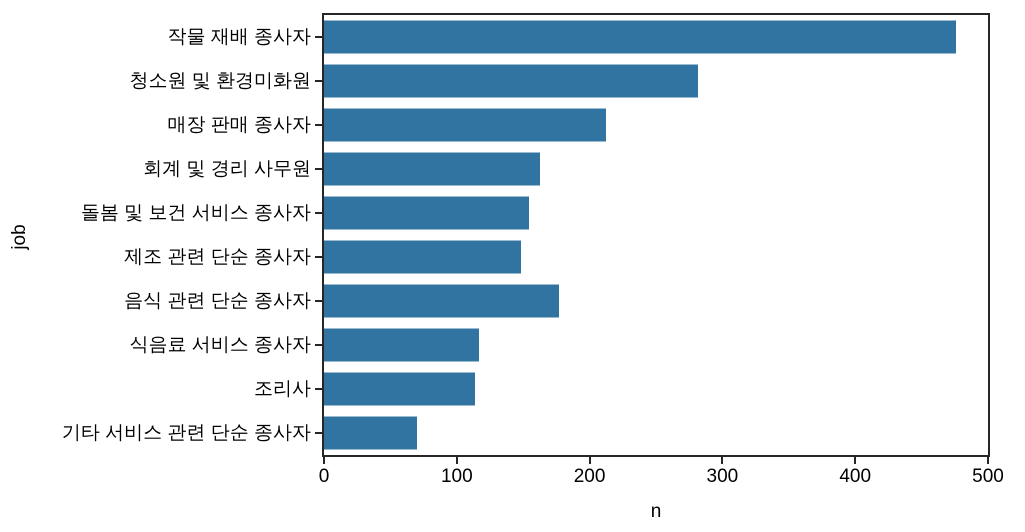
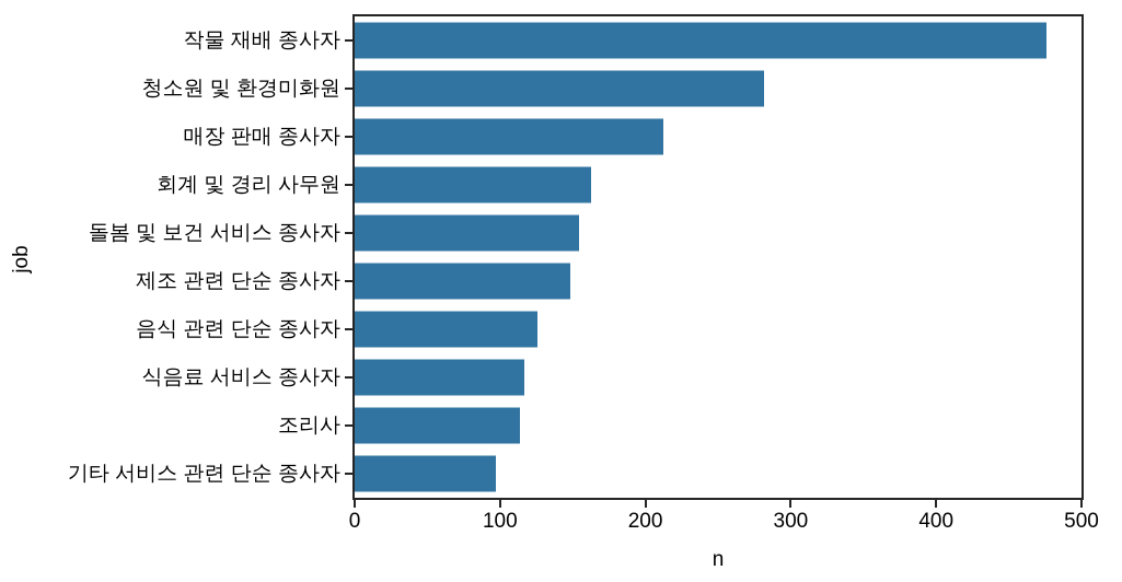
음식 관련 단순 종사자: 177 -> 126
기타 서비스 관련 단순 종사자: 70 -> 97
